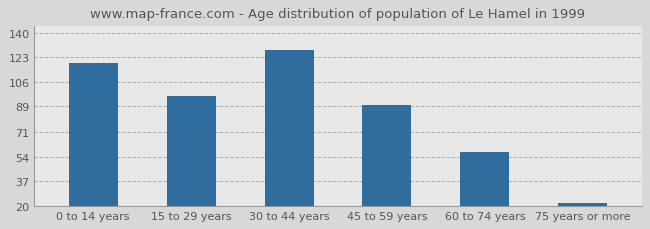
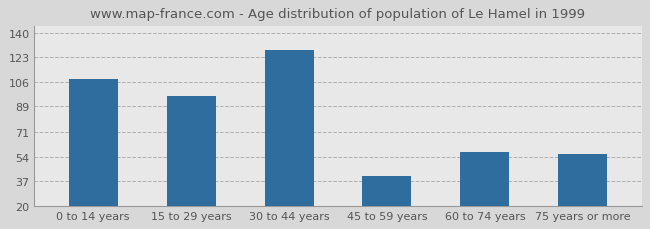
0 to 14 years: 119 -> 108
45 to 59 years: 90 -> 41
75 years or more: 22 -> 56
